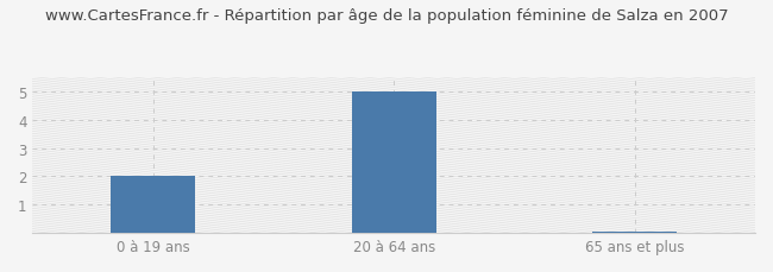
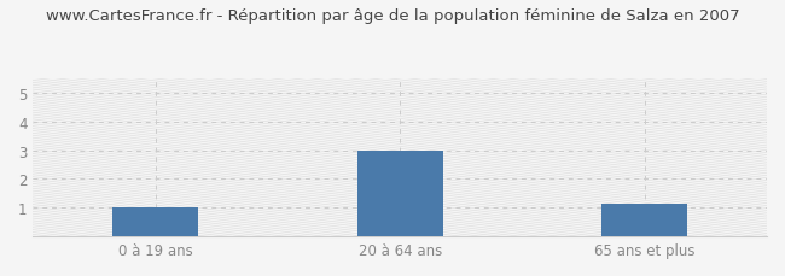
0 à 19 ans: 2.00 -> 1.00
20 à 64 ans: 5.00 -> 3.00
65 ans et plus: 0.05 -> 1.15
